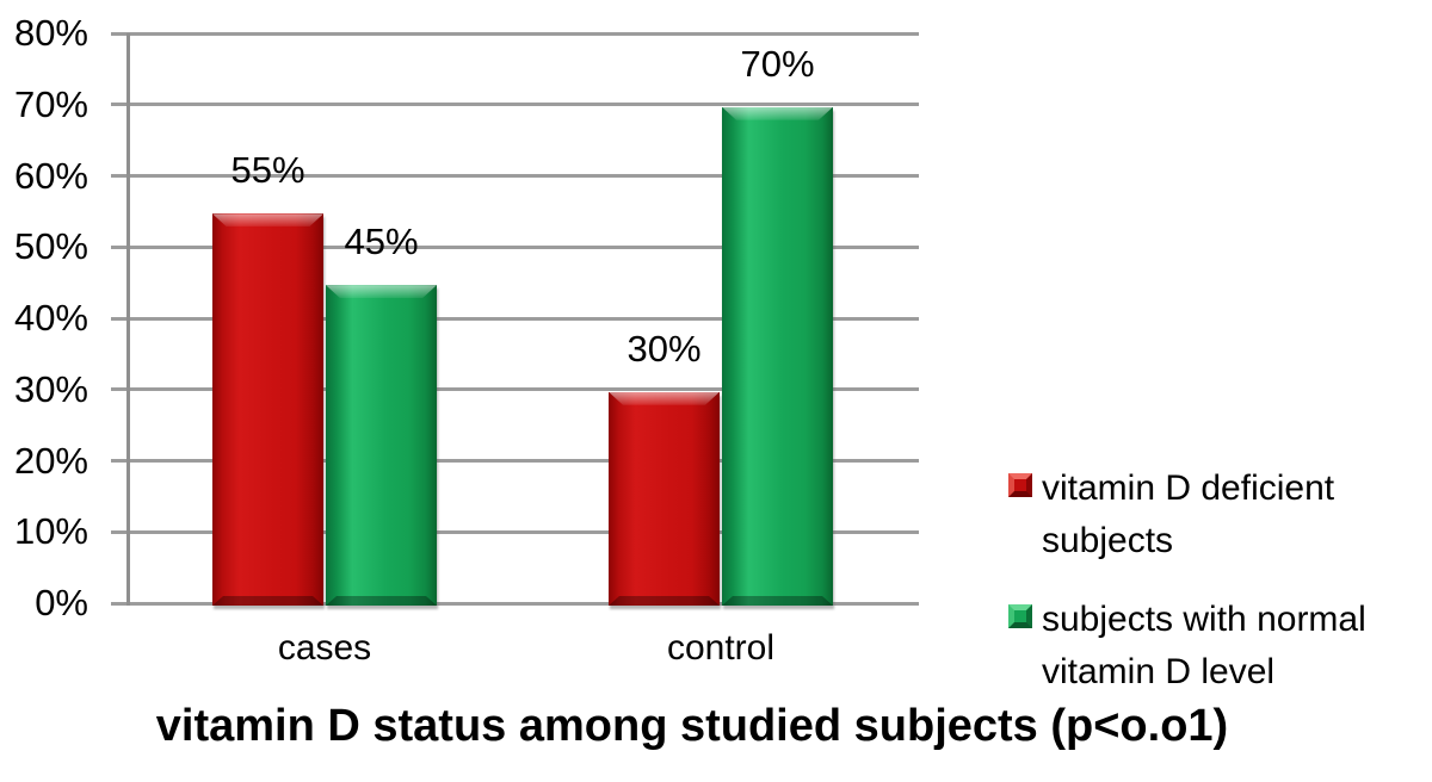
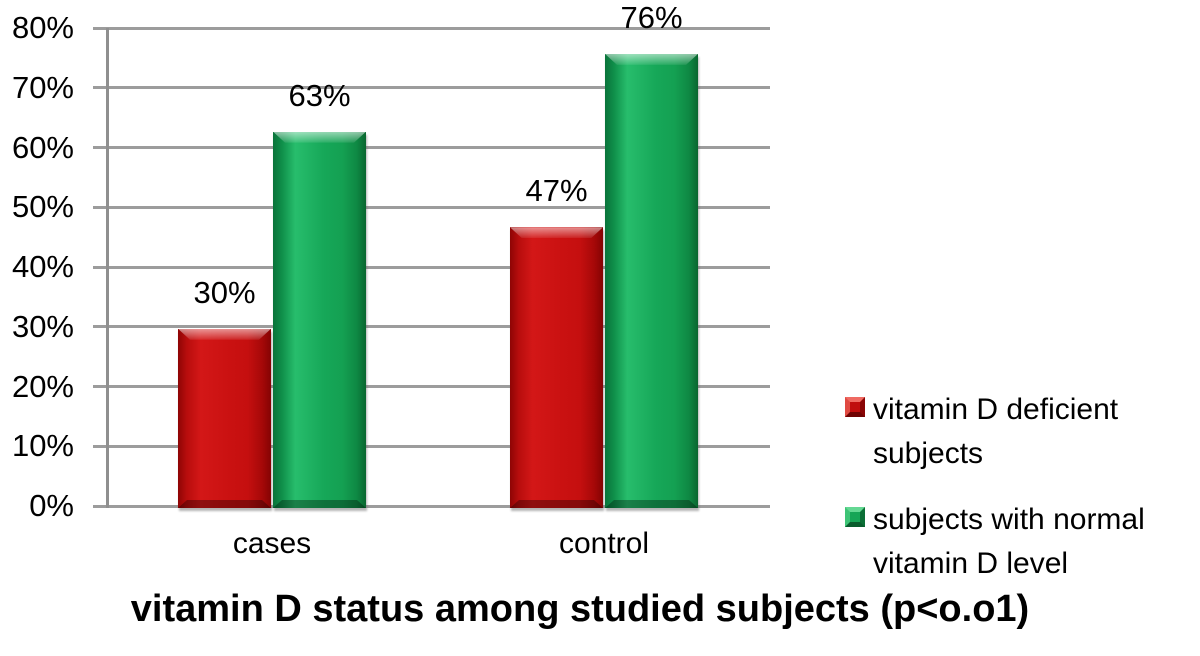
vitamin D deficient subjects/cases: 55% -> 30%
subjects with normal vitamin D level/cases: 45% -> 63%
vitamin D deficient subjects/control: 30% -> 47%
subjects with normal vitamin D level/control: 70% -> 76%
